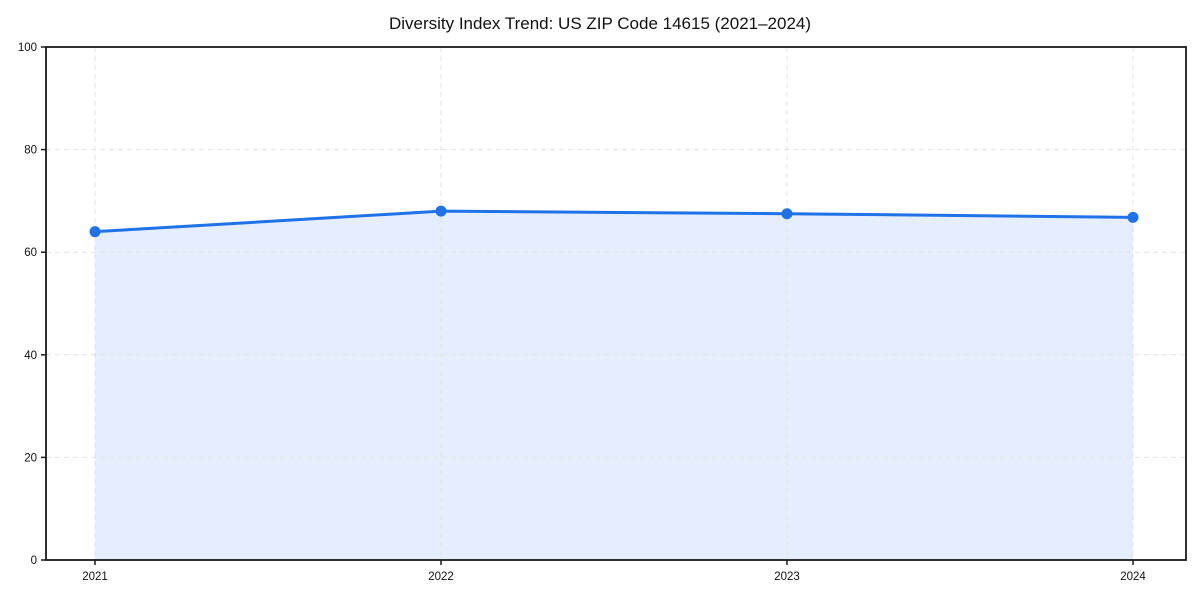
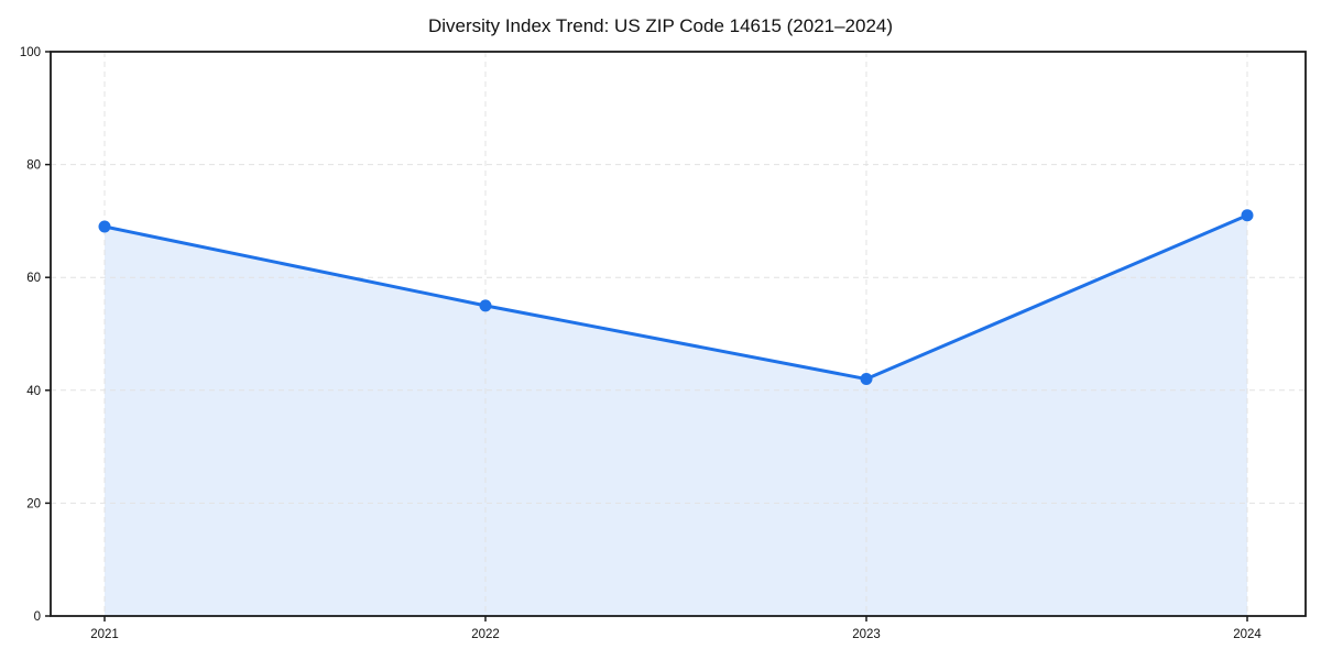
2021: 64 -> 69
2022: 68 -> 55
2023: 68 -> 42
2024: 67 -> 71
